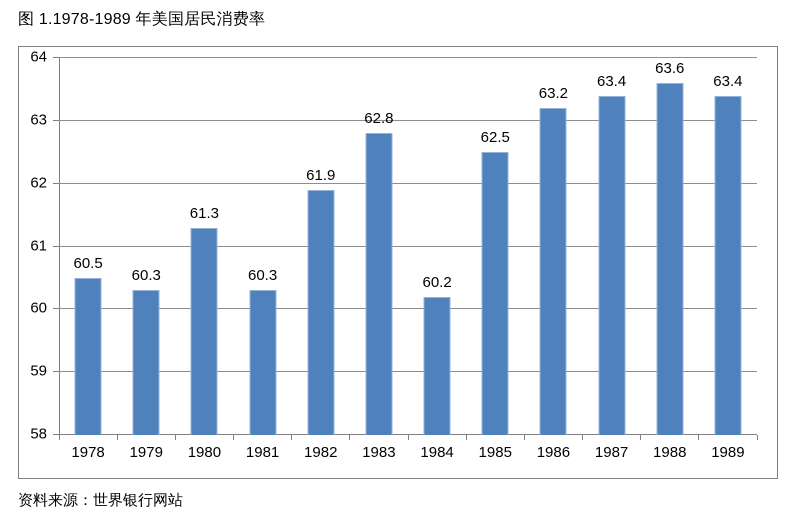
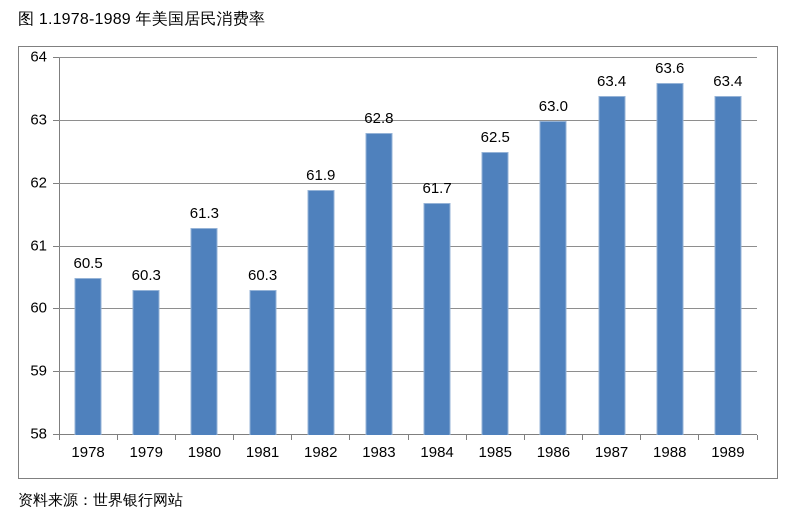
1984: 60.2 -> 61.7
1986: 63.2 -> 63.0
